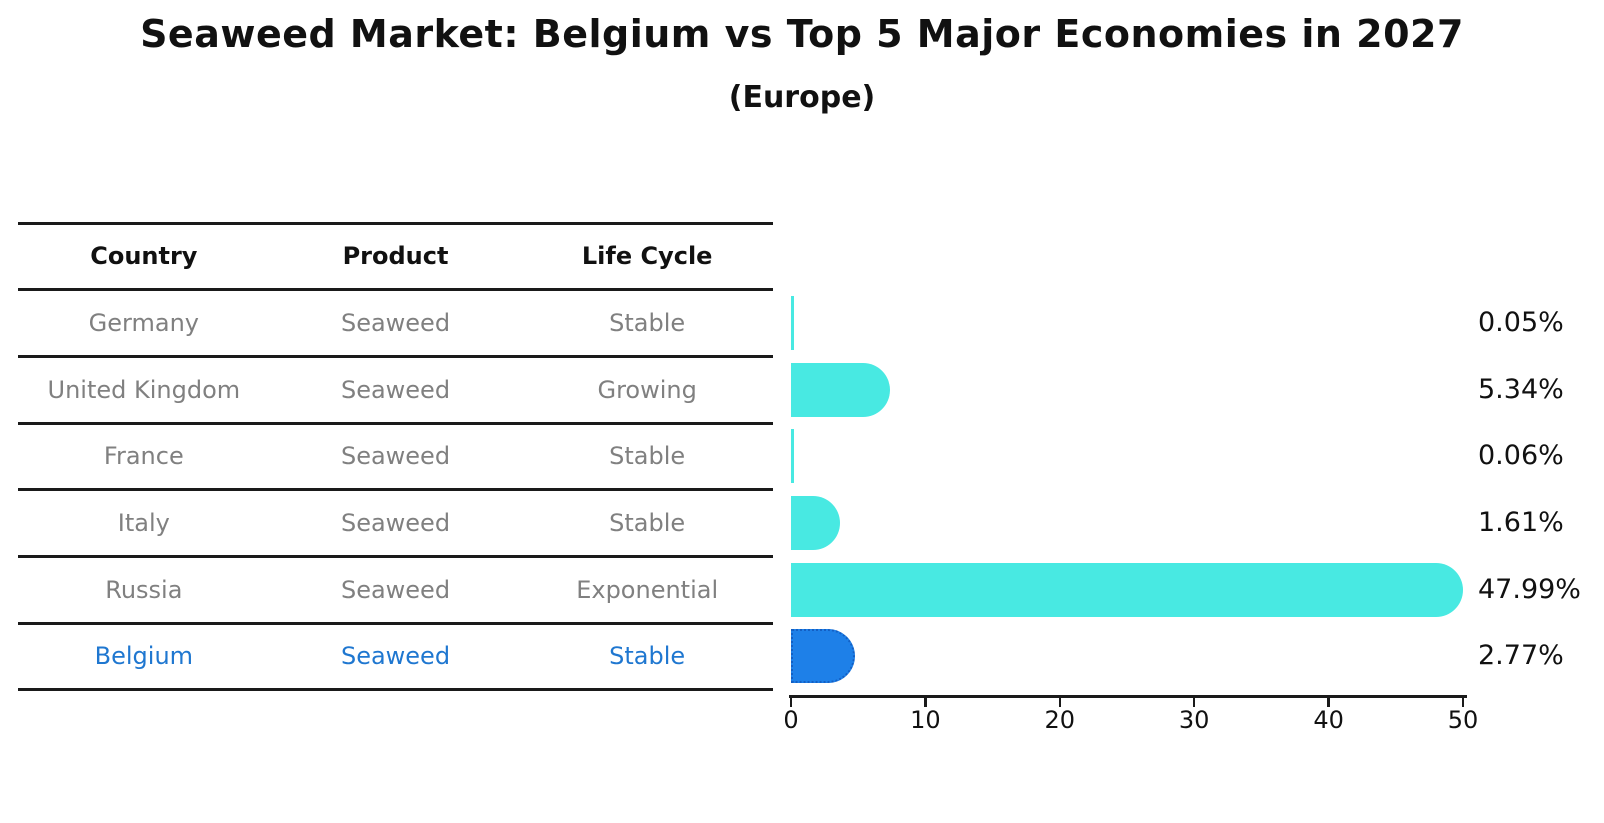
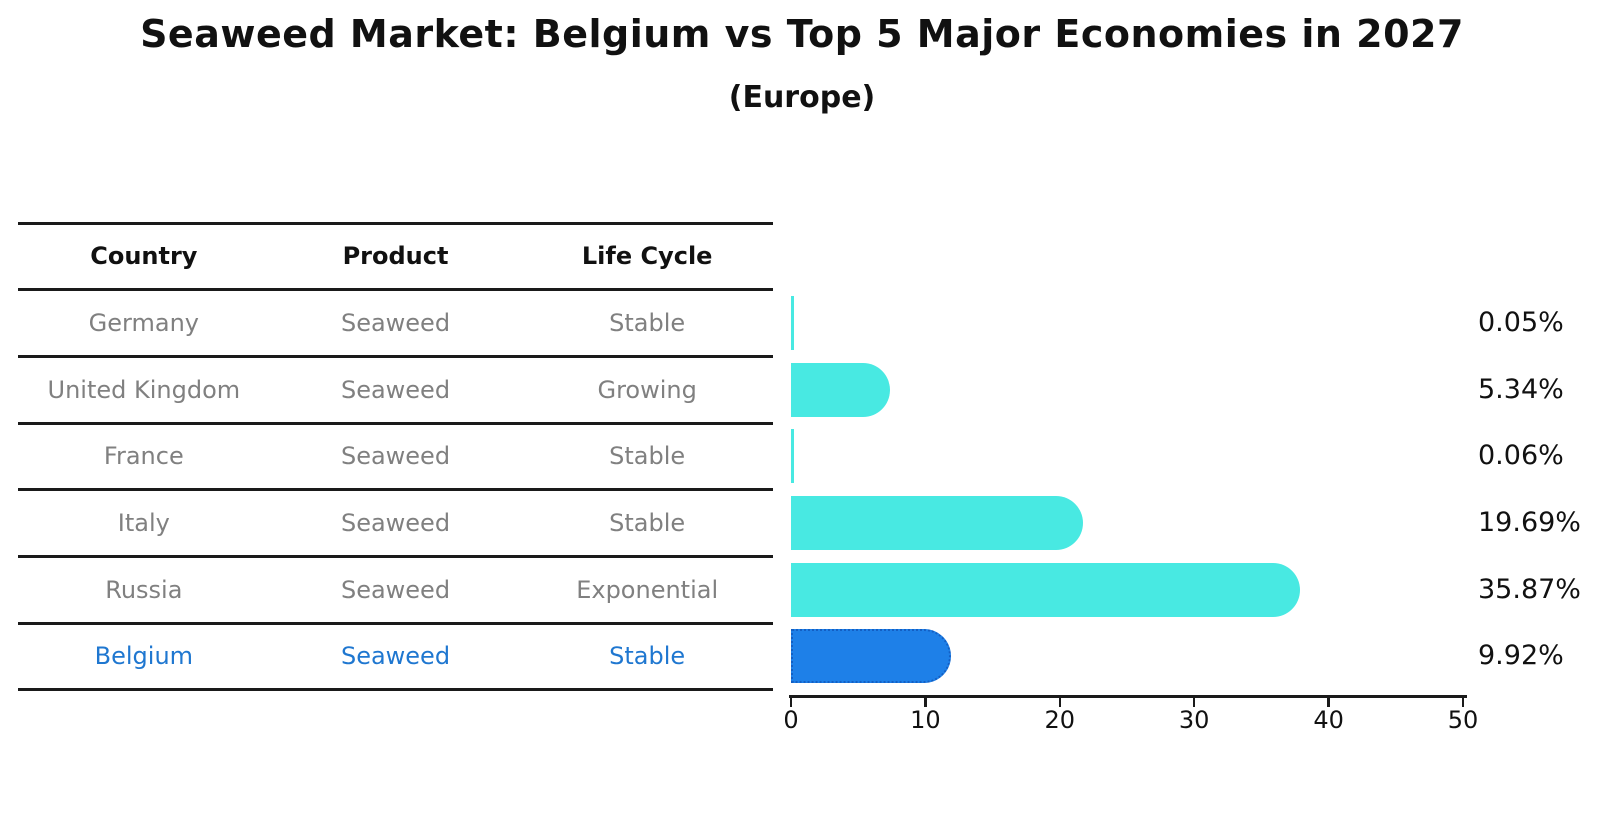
Italy: 1.61% -> 19.69%
Russia: 47.99% -> 35.87%
Belgium: 2.77% -> 9.92%
